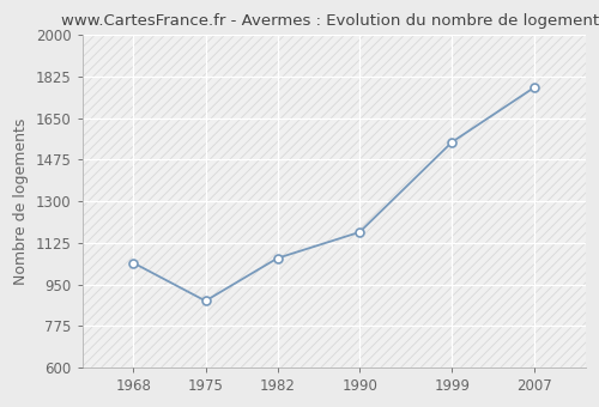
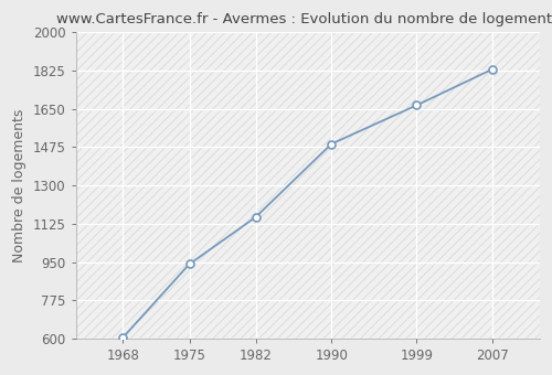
1968: 1040 -> 600
1975: 880 -> 940
1982: 1060 -> 1160
1990: 1170 -> 1490
1999: 1550 -> 1670
2007: 1780 -> 1830
